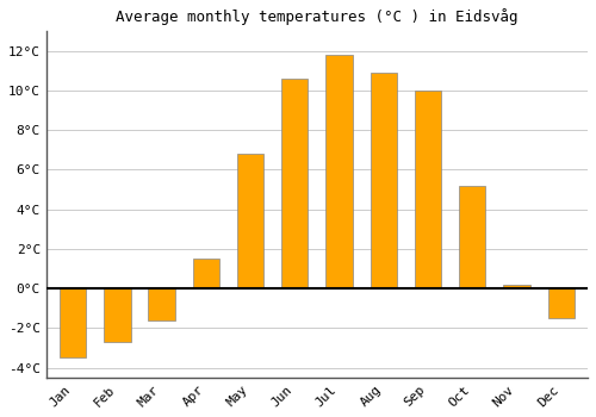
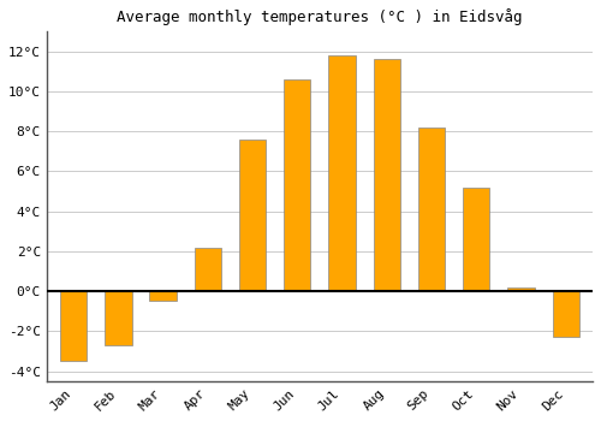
Mar: -1.6°C -> -0.5°C
Apr: 1.5°C -> 2.2°C
May: 6.8°C -> 7.6°C
Aug: 10.9°C -> 11.6°C
Sep: 10.0°C -> 8.2°C
Dec: -1.5°C -> -2.3°C
